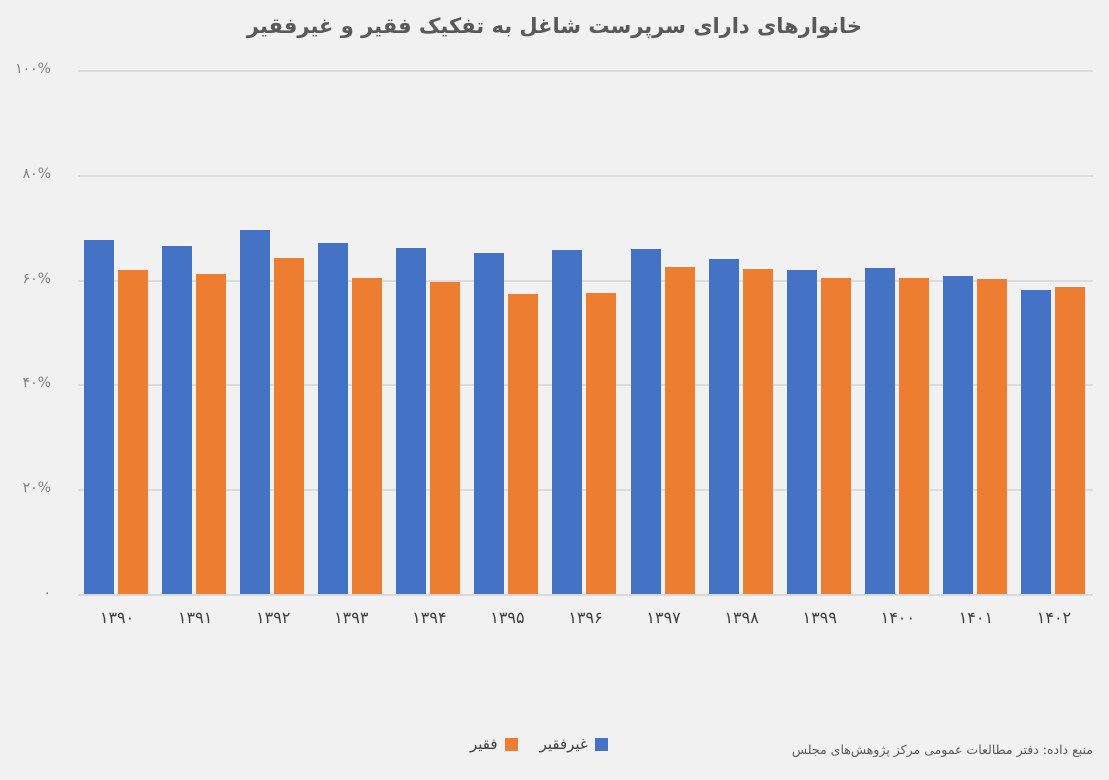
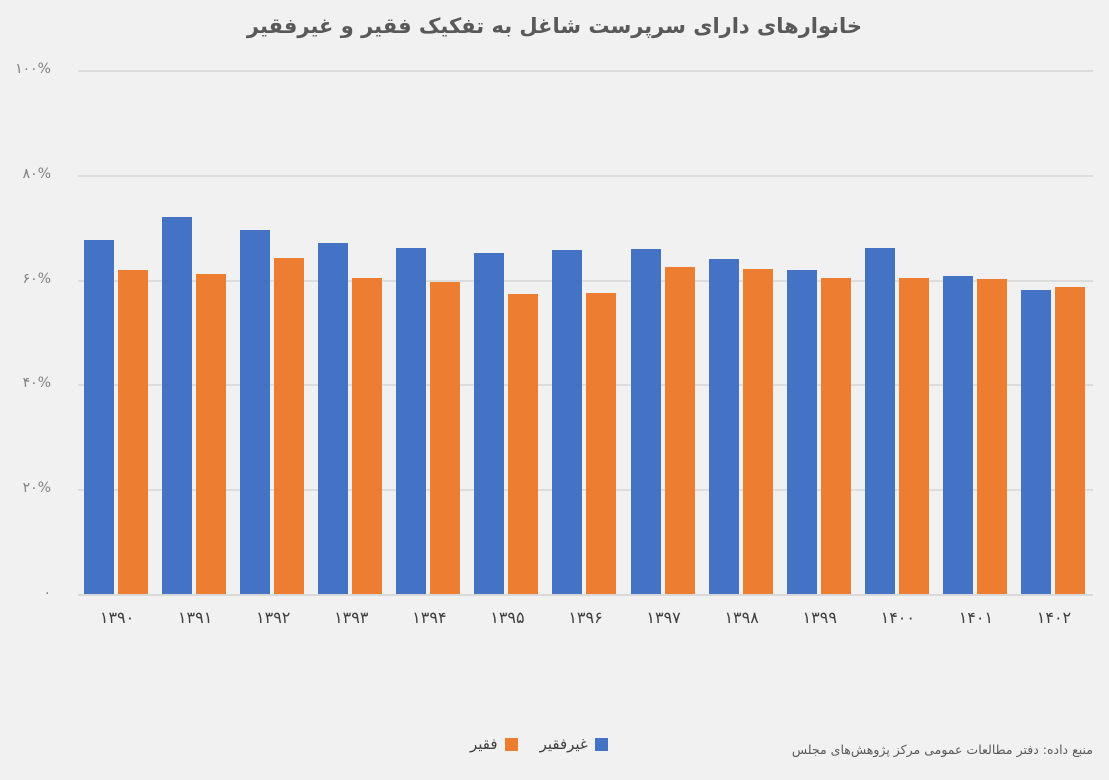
غیرفقیر/۱۳۹۱: 66% -> 72%
غیرفقیر/۱۴۰۰: 62% -> 66%
